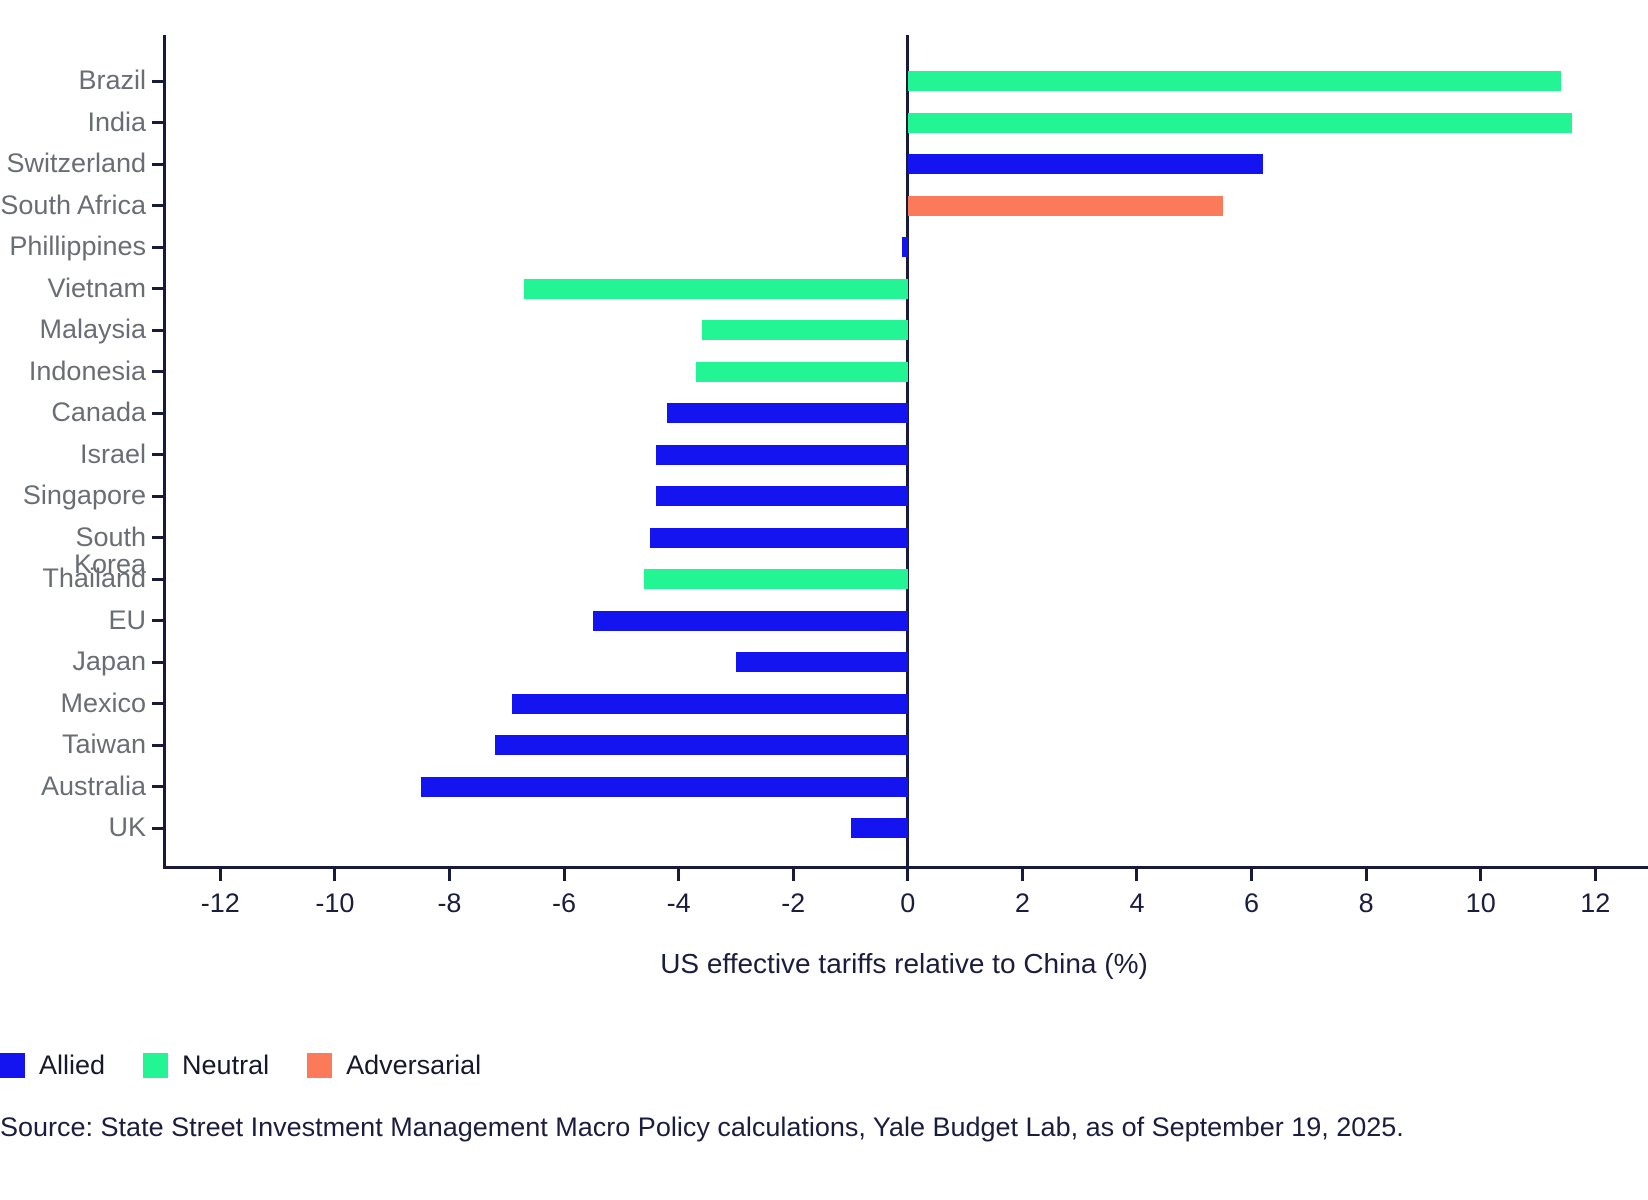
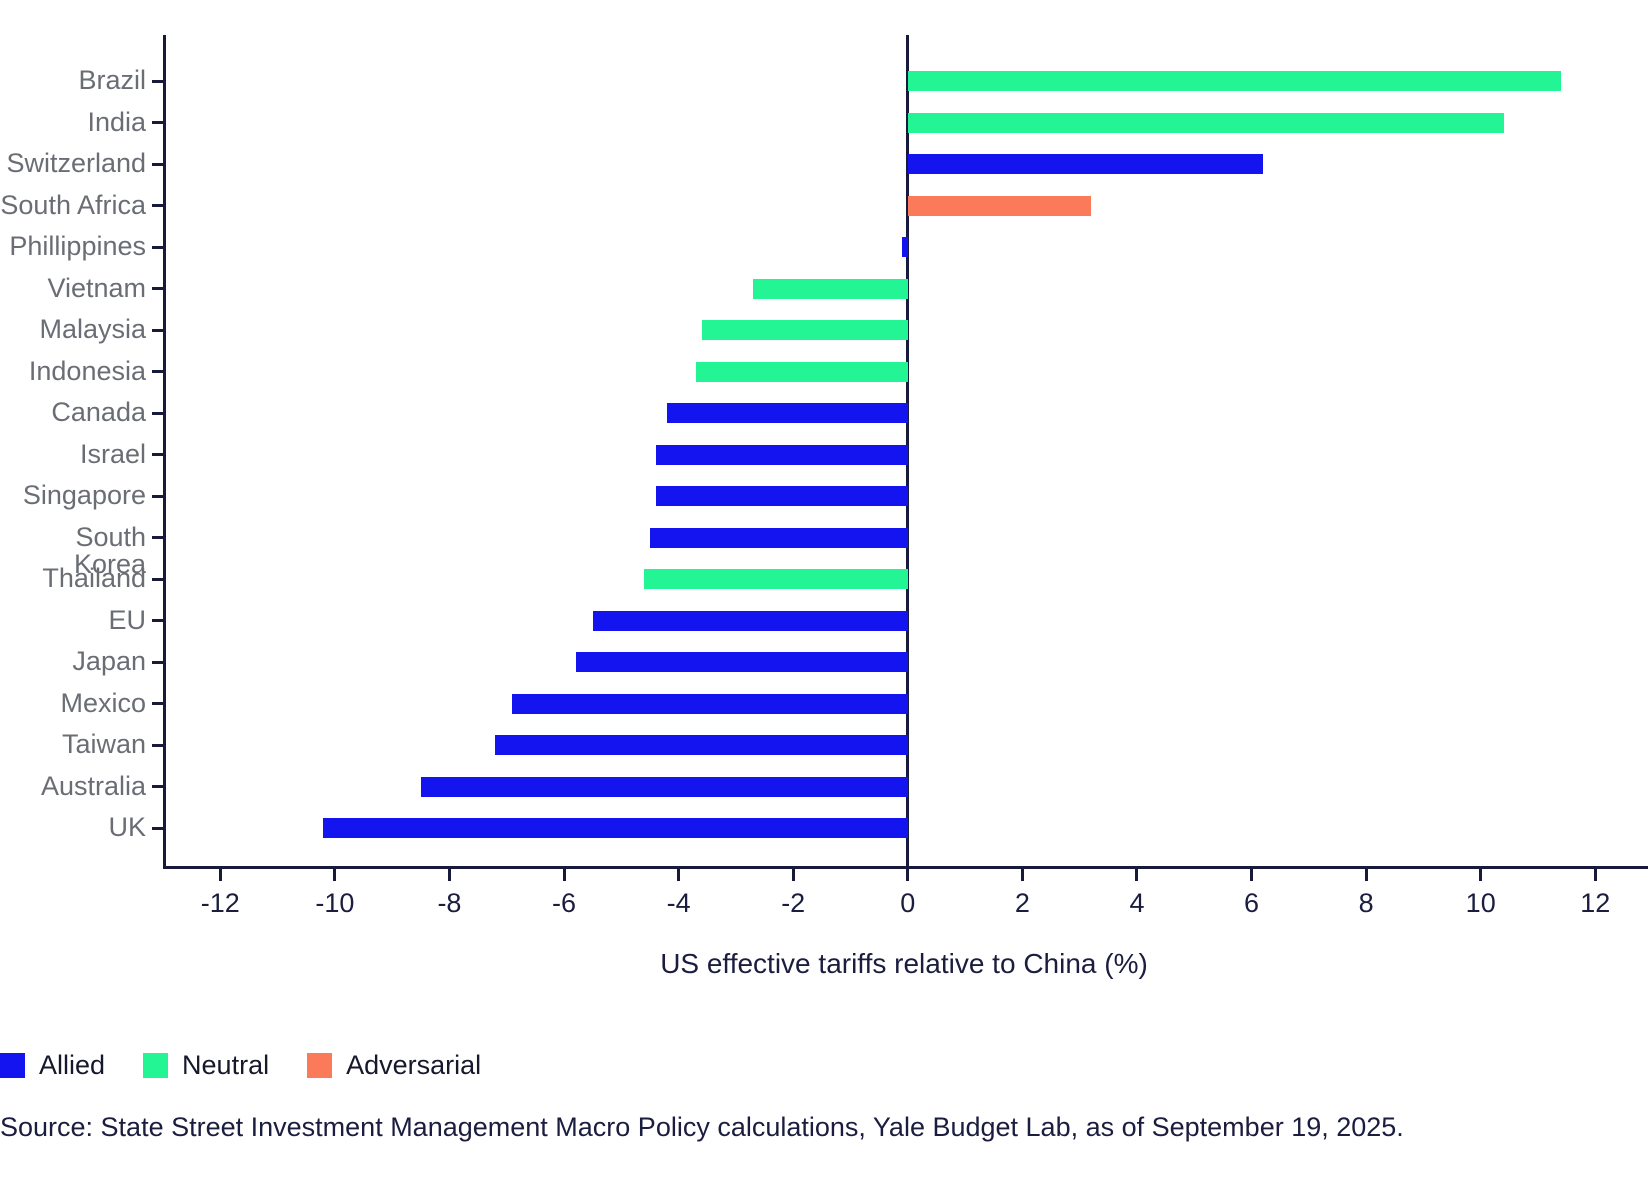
India: 11.6 -> 10.4
South Africa: 5.5 -> 3.2
Vietnam: -6.7 -> -2.7
Japan: -3.0 -> -5.8
UK: -1.0 -> -10.2
